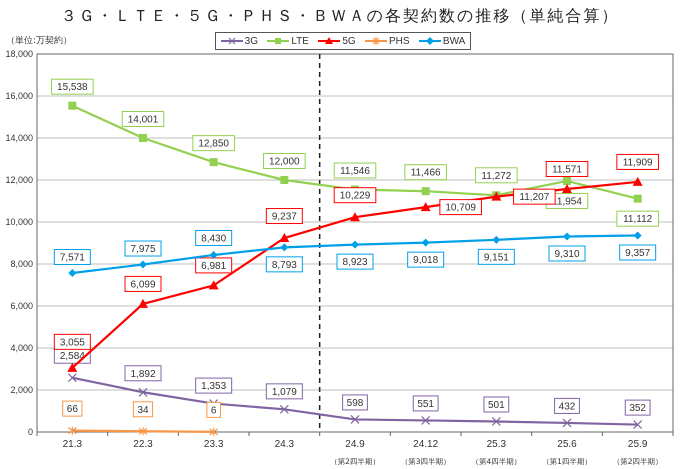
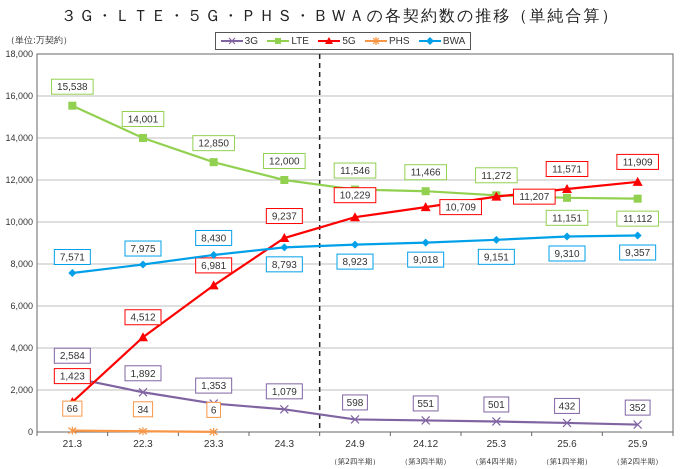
5G/21.3: 3,055 -> 1,423
5G/22.3: 6,099 -> 4,512
LTE/25.6: 11,954 -> 11,151
